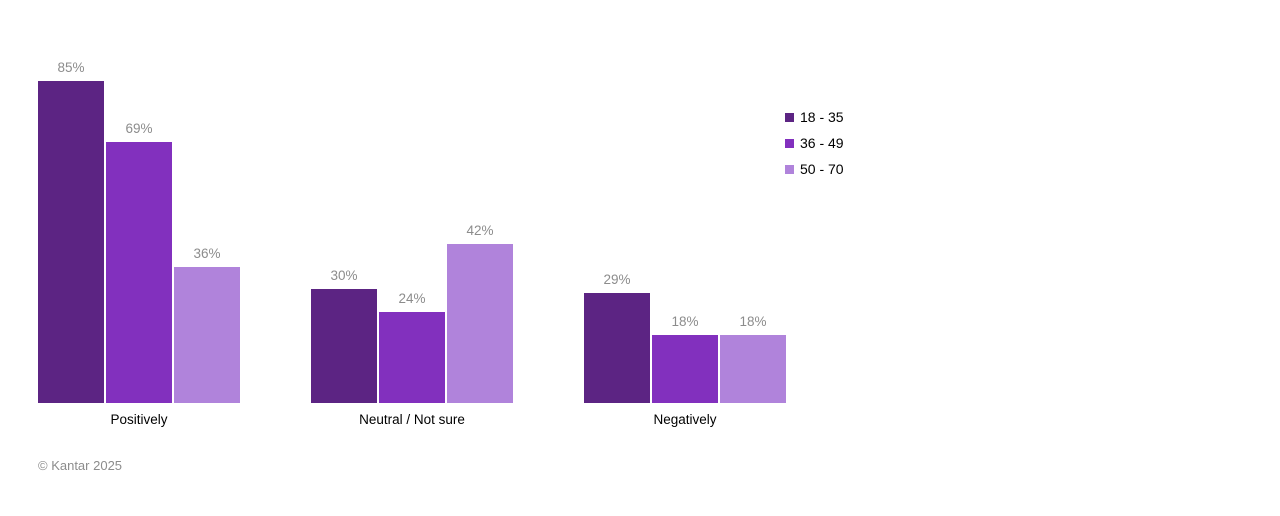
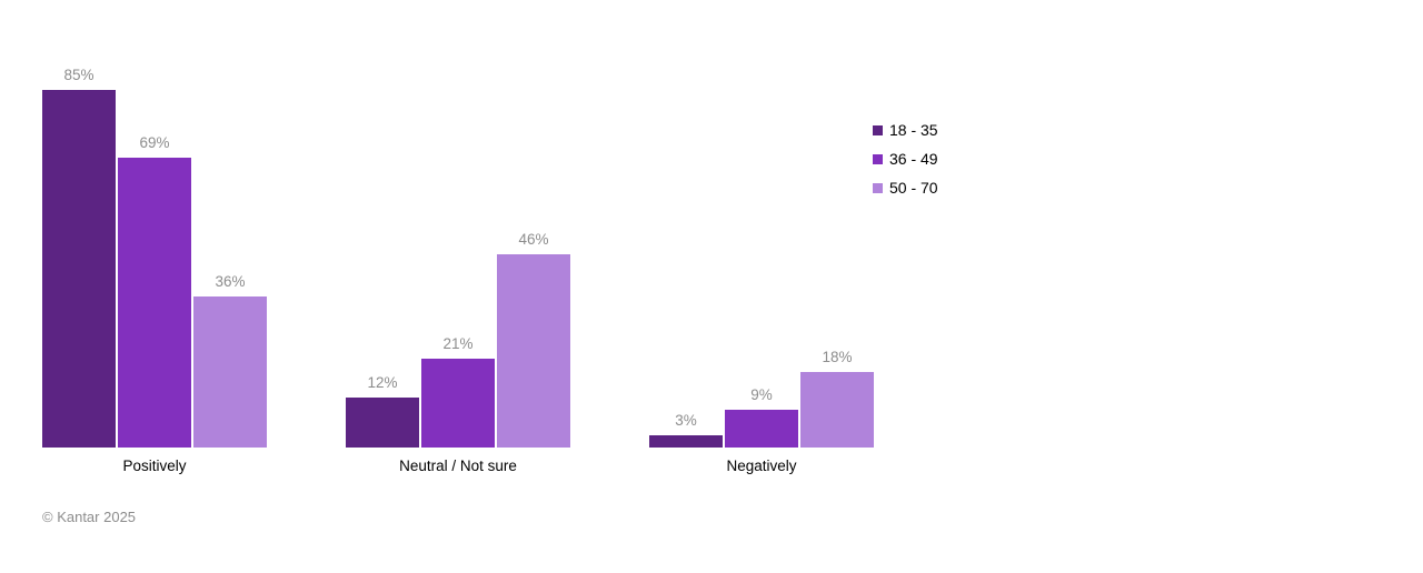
18 - 35/Neutral / Not sure: 30% -> 12%
36 - 49/Neutral / Not sure: 24% -> 21%
50 - 70/Neutral / Not sure: 42% -> 46%
18 - 35/Negatively: 29% -> 3%
36 - 49/Negatively: 18% -> 9%
